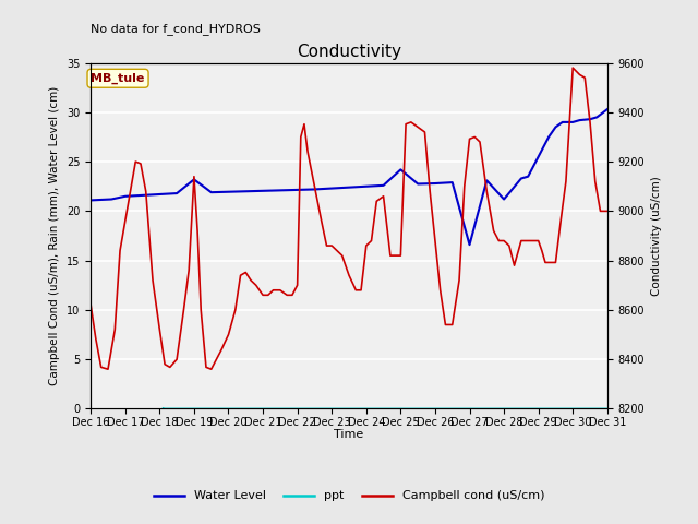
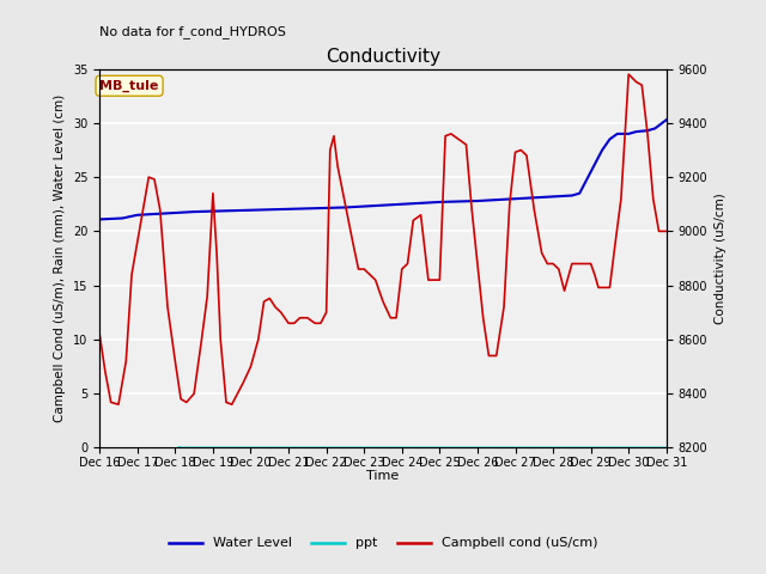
Water Level/Dec 19: 23.2 -> 21.9
Water Level/Dec 25: 24.2 -> 22.7
Water Level/Dec 27: 16.6 -> 23.0
Water Level/Dec 28: 21.2 -> 23.2
